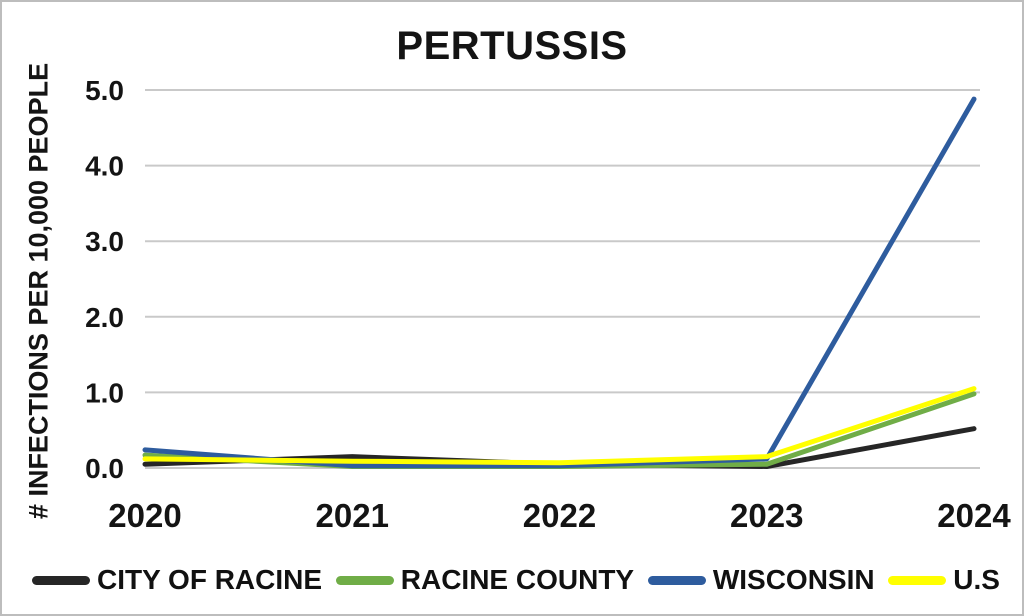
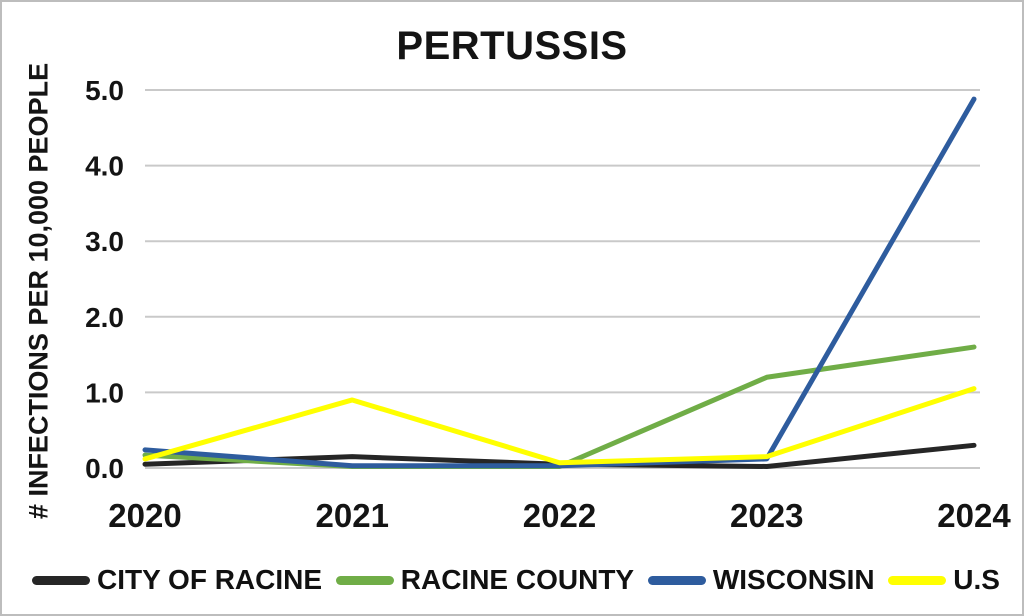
U.S/2021: 0.1 -> 0.9
RACINE COUNTY/2023: 0.1 -> 1.2
CITY OF RACINE/2024: 0.5 -> 0.3
RACINE COUNTY/2024: 1.0 -> 1.6
